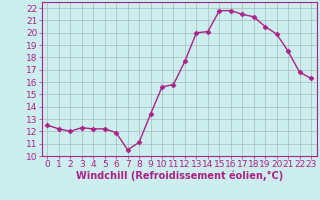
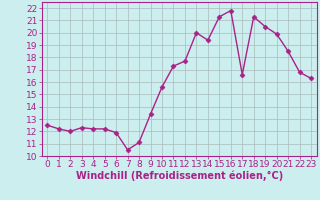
11: 15.8 -> 17.3
14: 20.1 -> 19.4
15: 21.8 -> 21.3
17: 21.5 -> 16.6
